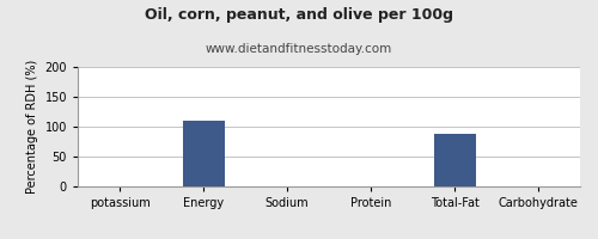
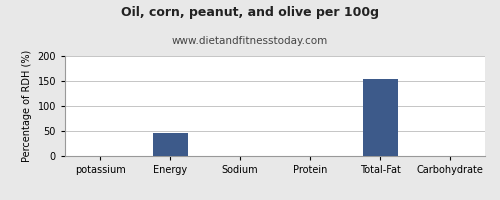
Energy: 110 -> 46
Total-Fat: 88 -> 154
